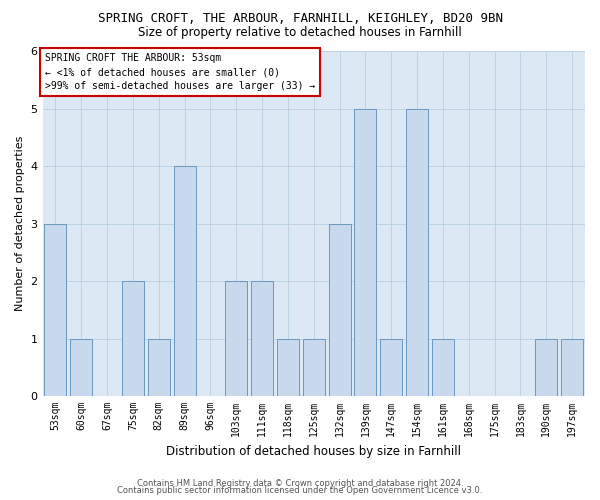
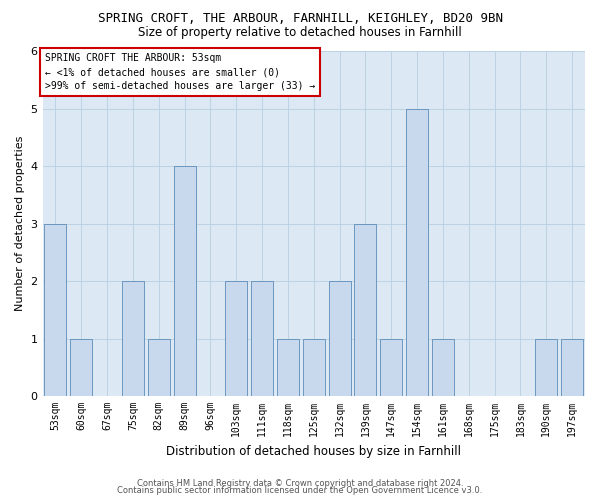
132sqm: 3 -> 2
139sqm: 5 -> 3
